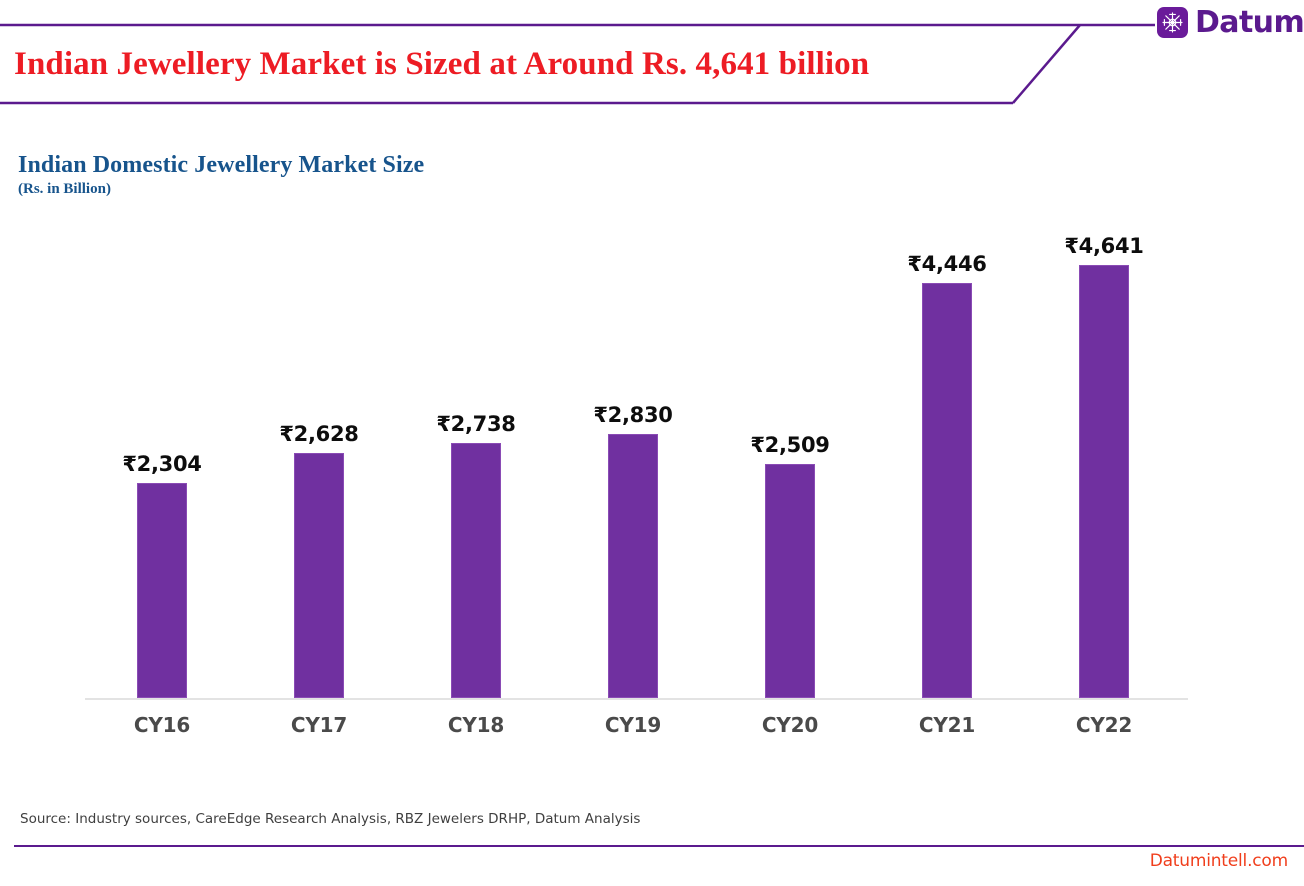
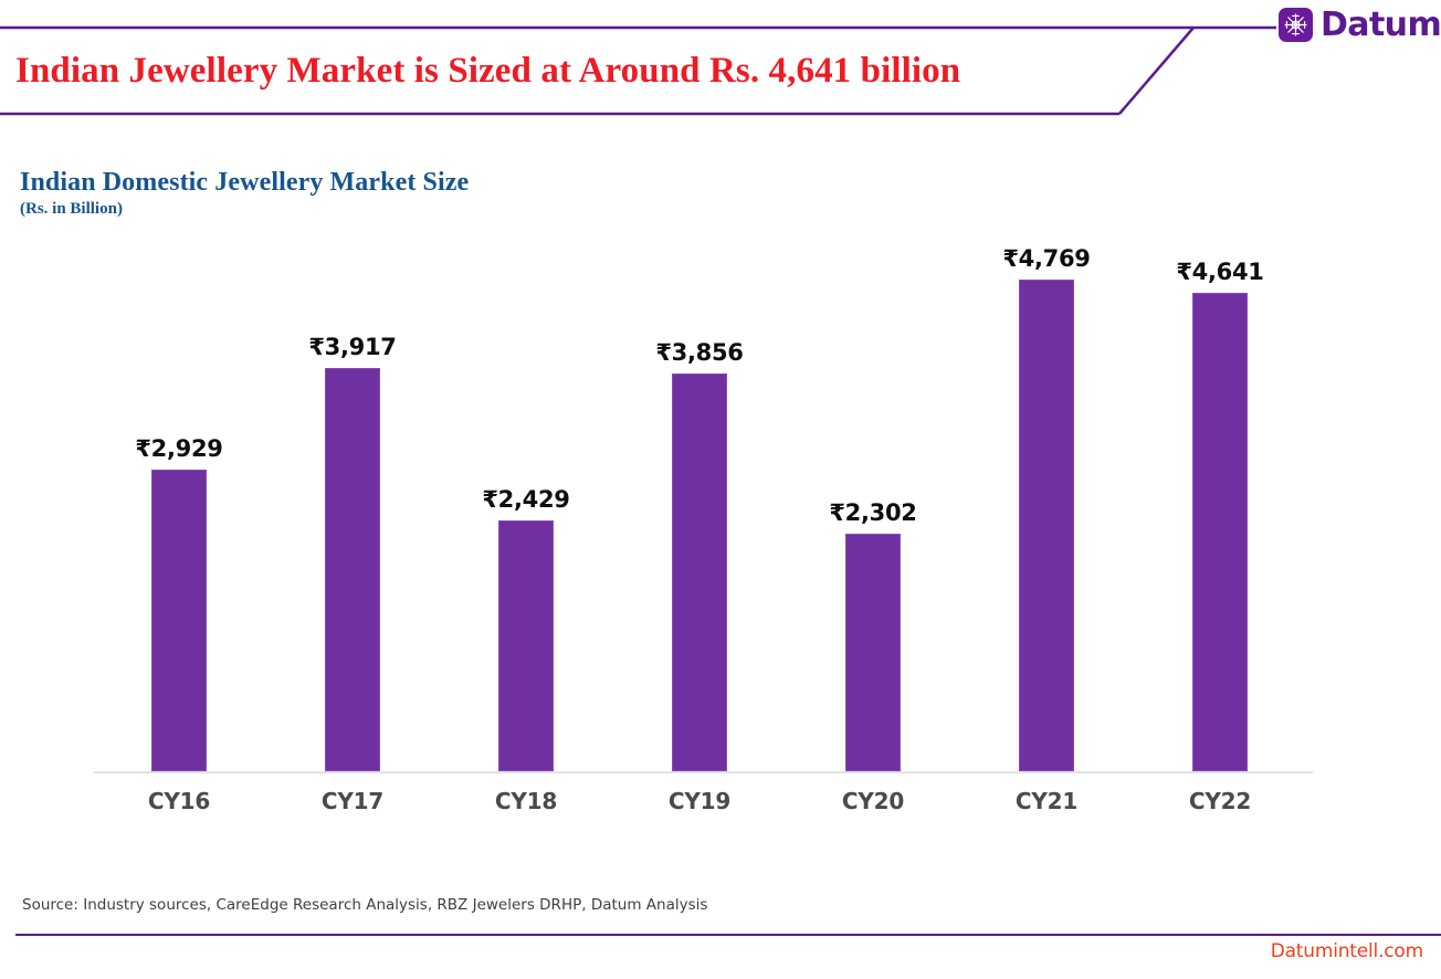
CY16: 2,304 -> 2,929
CY17: 2,628 -> 3,917
CY18: 2,738 -> 2,429
CY19: 2,830 -> 3,856
CY20: 2,509 -> 2,302
CY21: 4,446 -> 4,769
